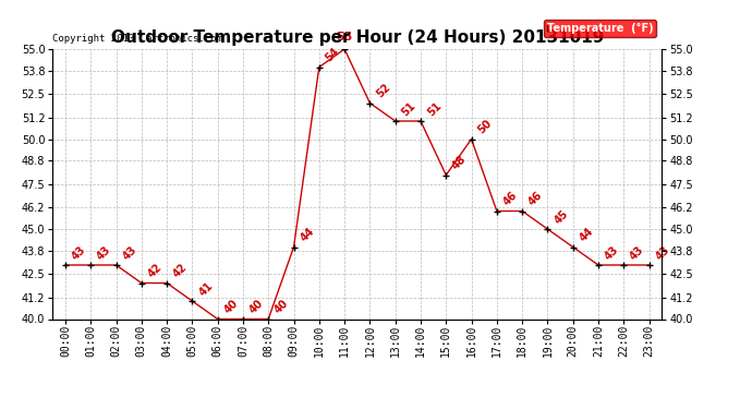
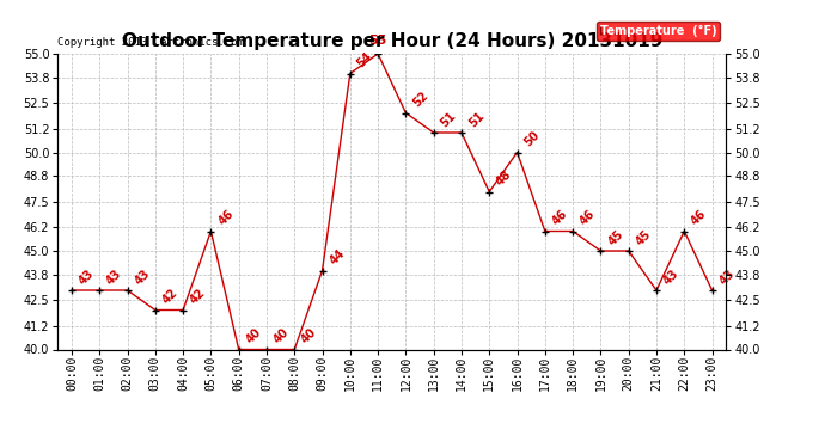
05:00: 41 -> 46
20:00: 44 -> 45
22:00: 43 -> 46
